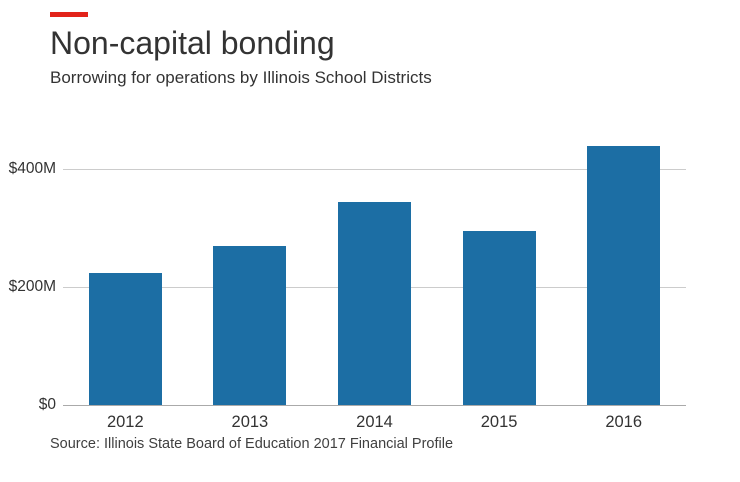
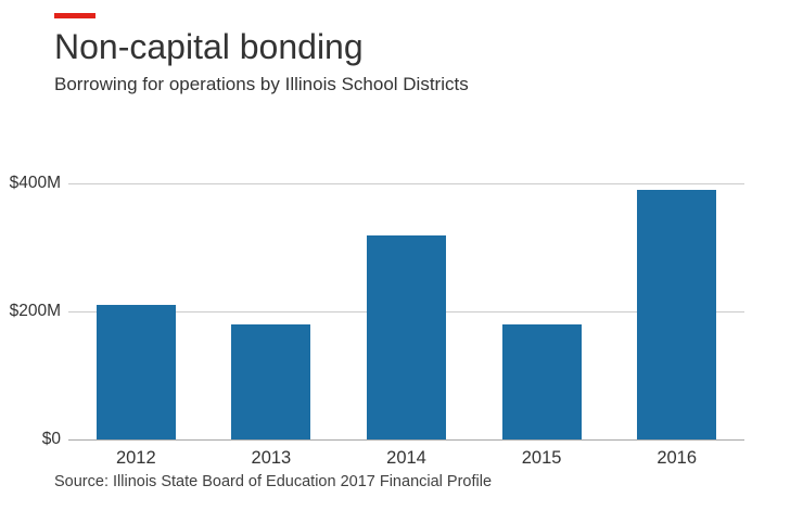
2012: $220M -> $210M
2013: $270M -> $180M
2014: $340M -> $320M
2015: $300M -> $180M
2016: $440M -> $390M
